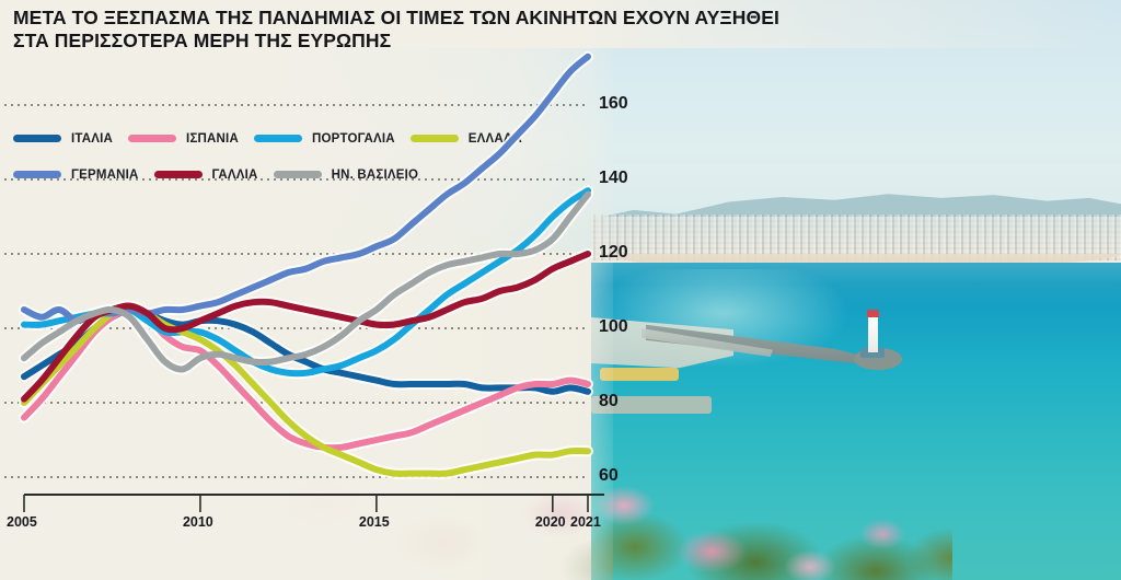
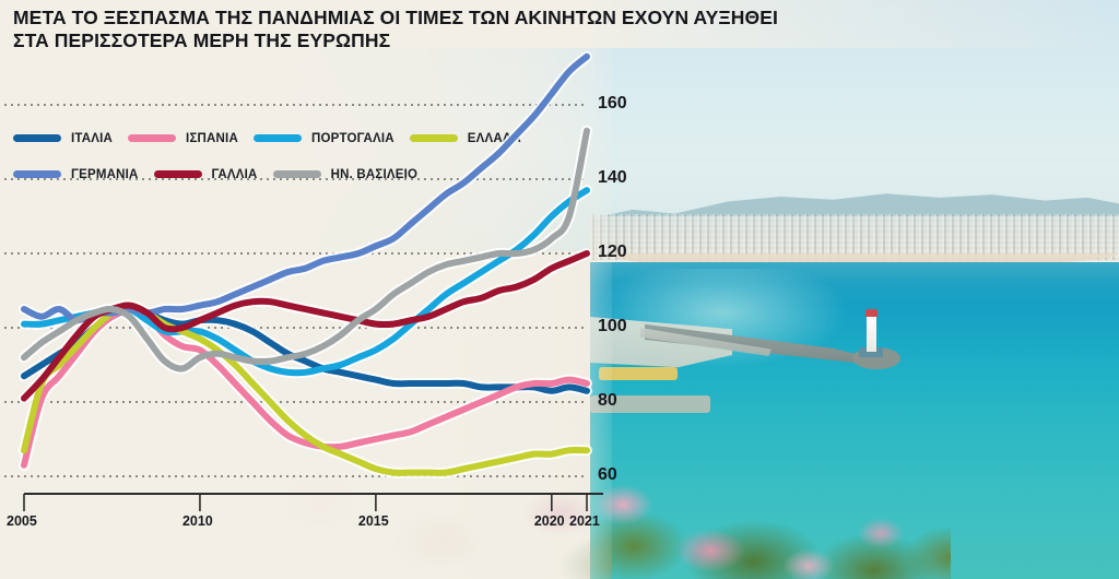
ΙΣΠΑΝΙΑ/2005: 76 -> 63
ΕΛΛΑΔΑ/2005: 80 -> 67
ΗΝ. ΒΑΣΙΛΕΙΟ/2021: 136 -> 153
